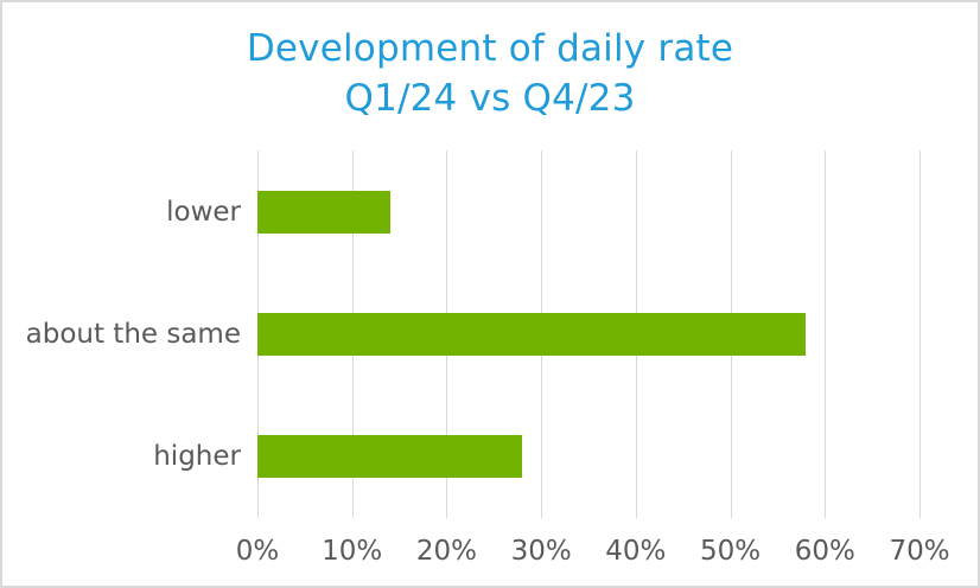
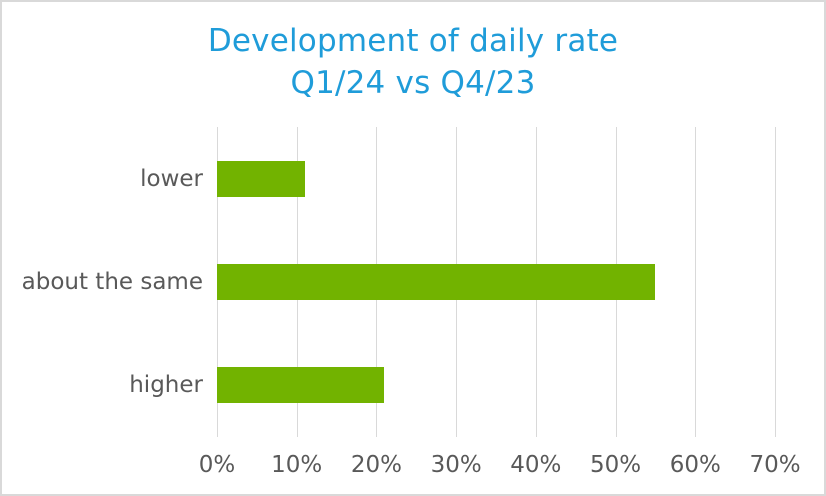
lower: 14% -> 11%
about the same: 58% -> 55%
higher: 28% -> 21%
